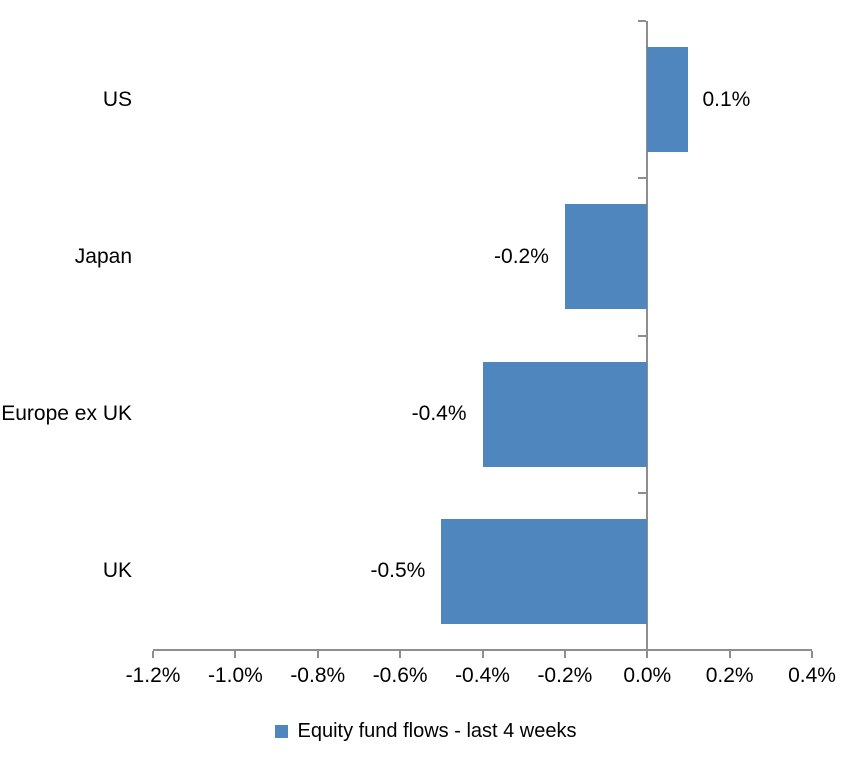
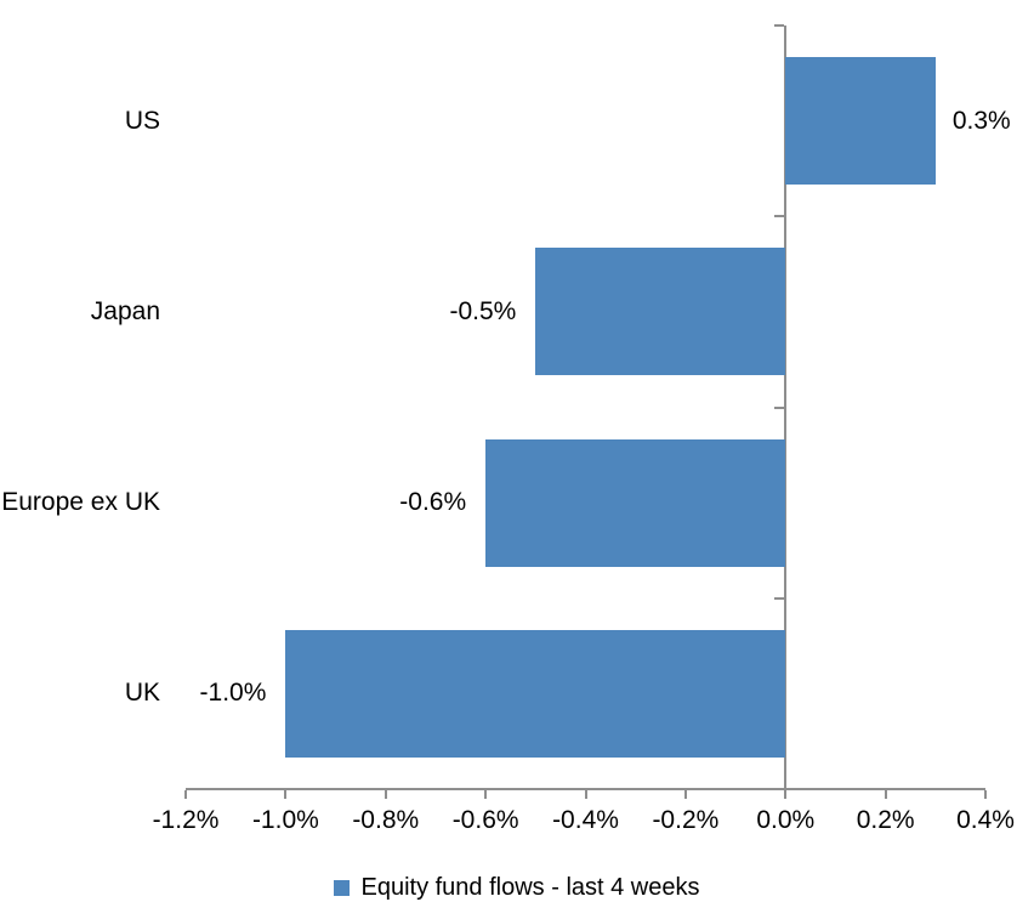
US: 0.1% -> 0.3%
Japan: -0.2% -> -0.5%
Europe ex UK: -0.4% -> -0.6%
UK: -0.5% -> -1.0%
